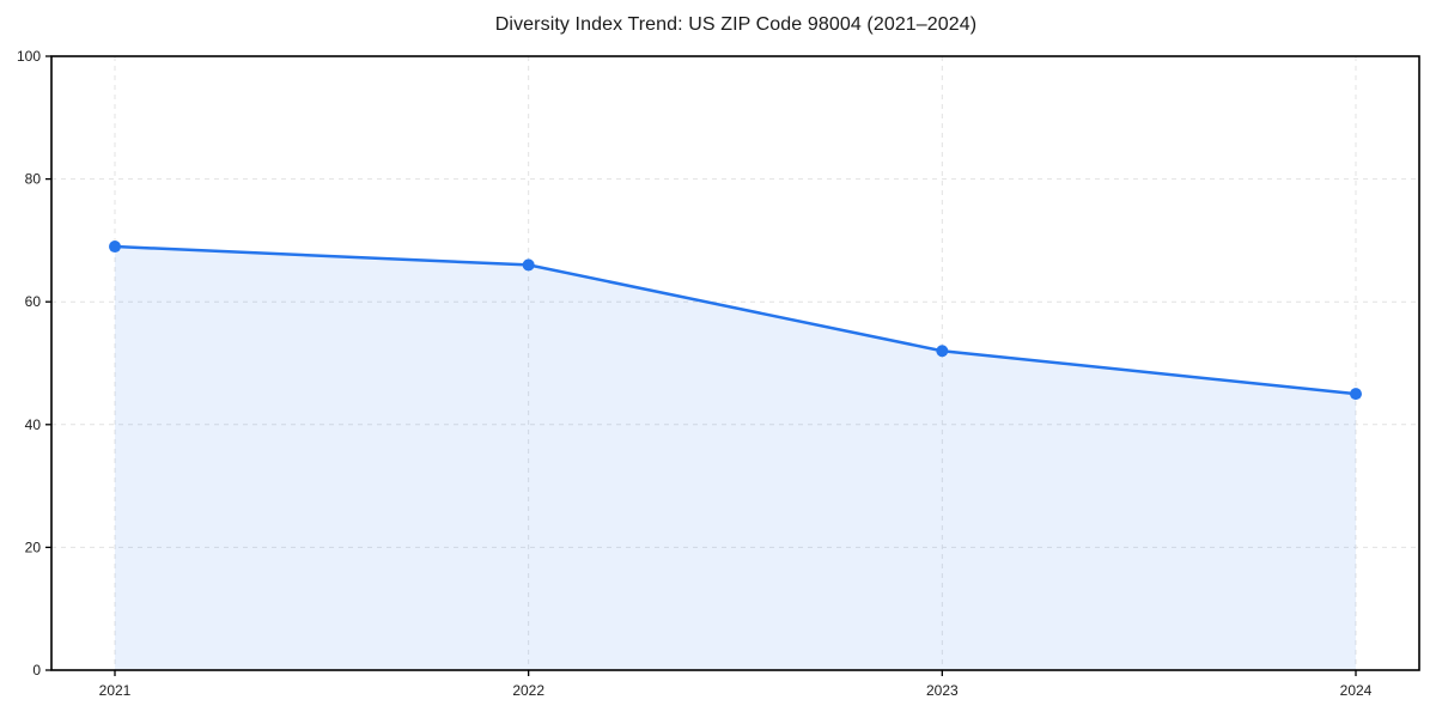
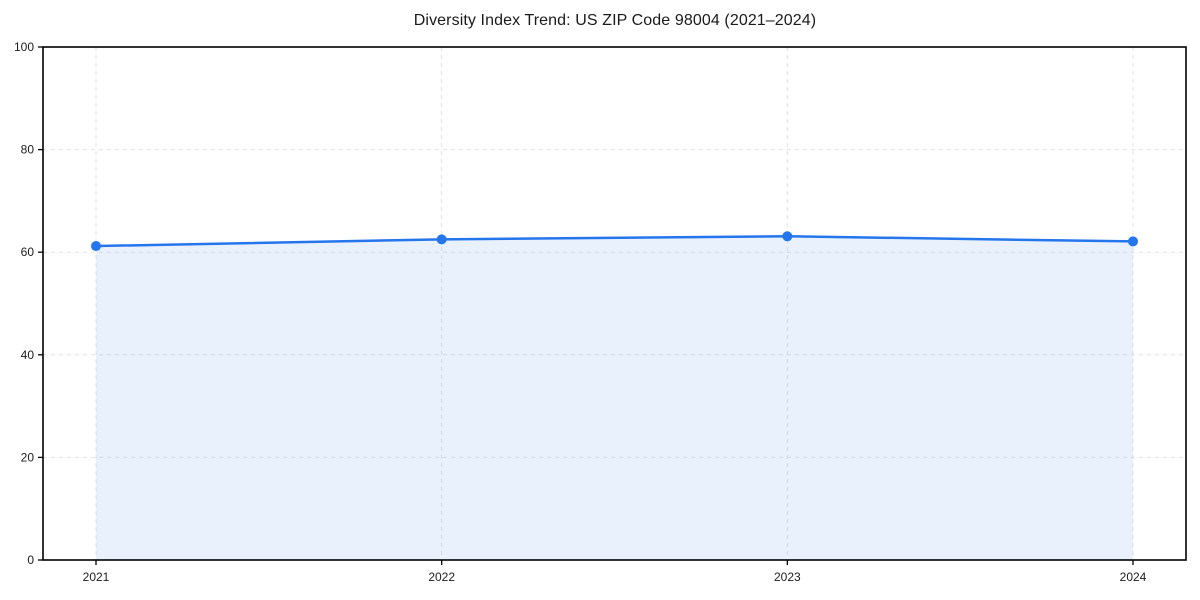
2021: 69 -> 61
2022: 66 -> 62
2023: 52 -> 63
2024: 45 -> 62
